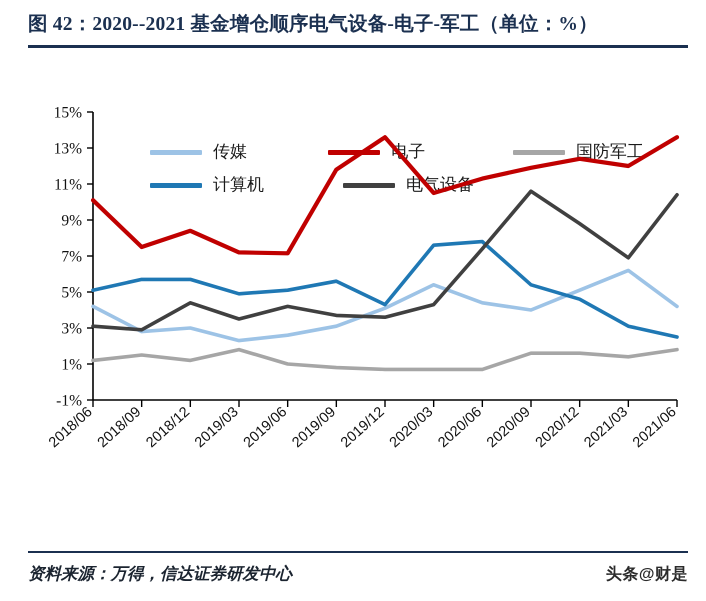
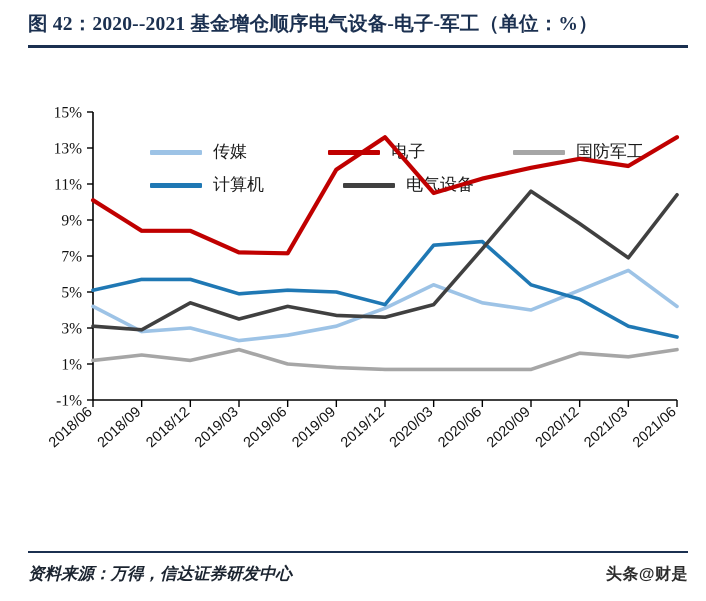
电子/2018/09: 7.5% -> 8.4%
计算机/2019/09: 5.6% -> 5.0%
国防军工/2020/09: 1.6% -> 0.7%
